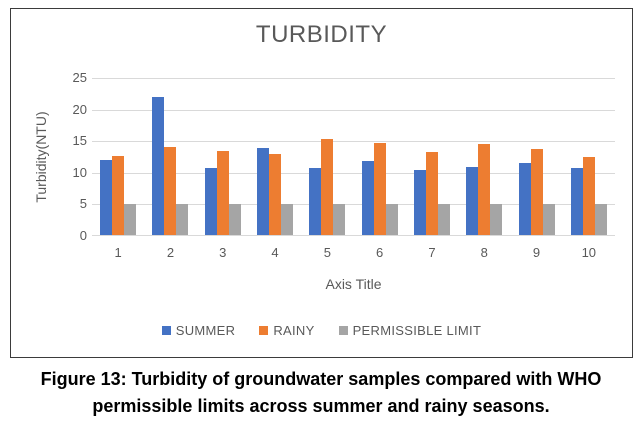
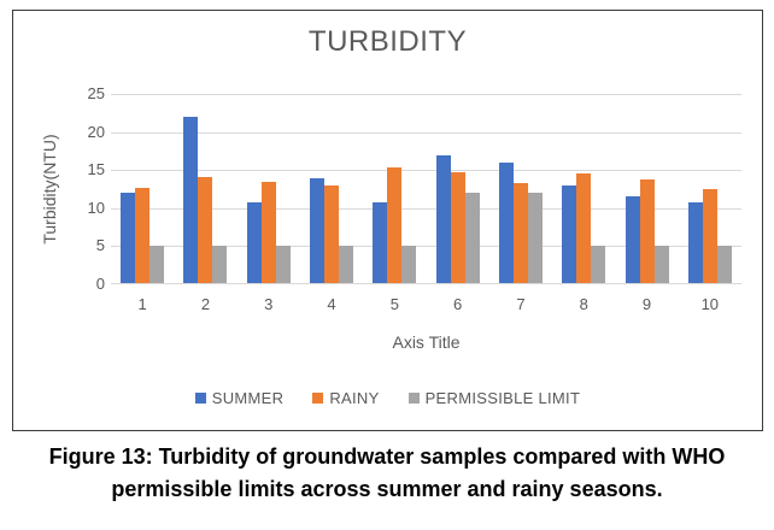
SUMMER/6: 12 -> 17
PERMISSIBLE LIMIT/6: 5 -> 12
SUMMER/7: 10 -> 16
PERMISSIBLE LIMIT/7: 5 -> 12
SUMMER/8: 11 -> 13
